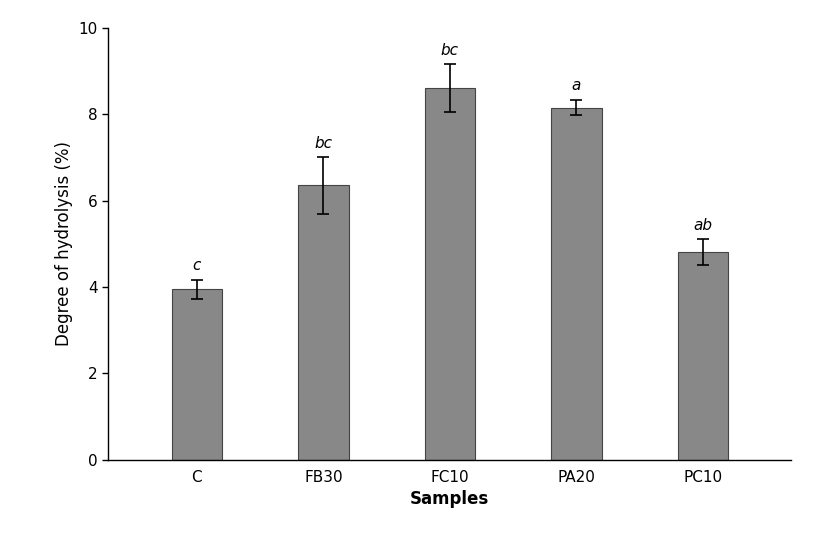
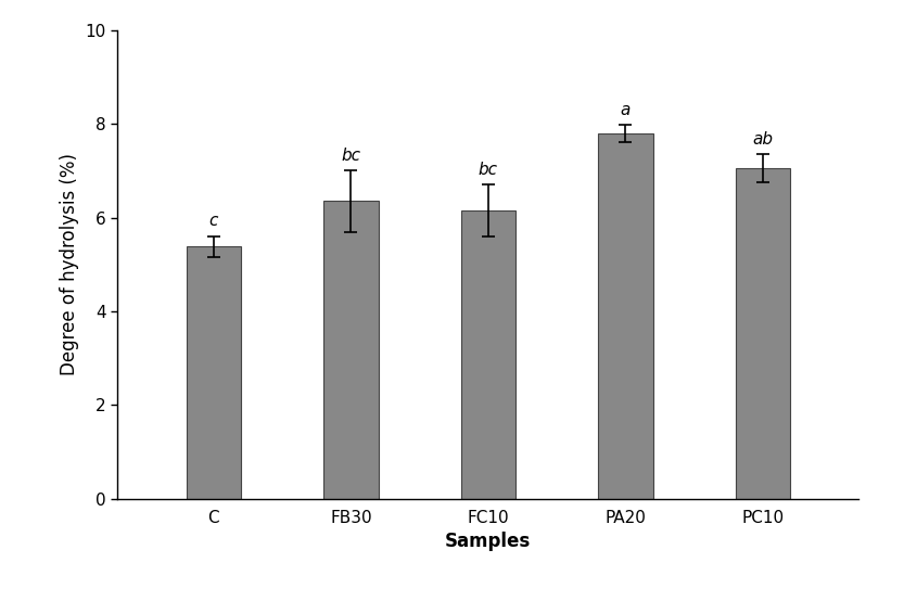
C: 3.95 -> 5.38
FC10: 8.60 -> 6.15
PA20: 8.15 -> 7.80
PC10: 4.80 -> 7.05
